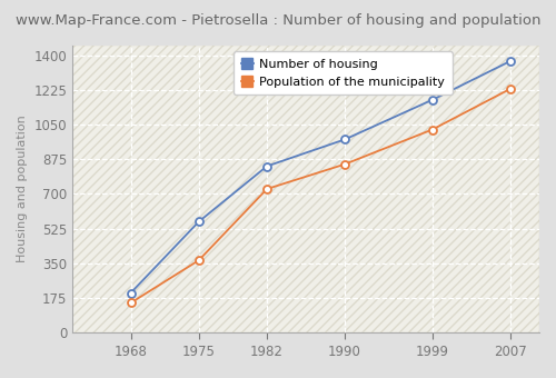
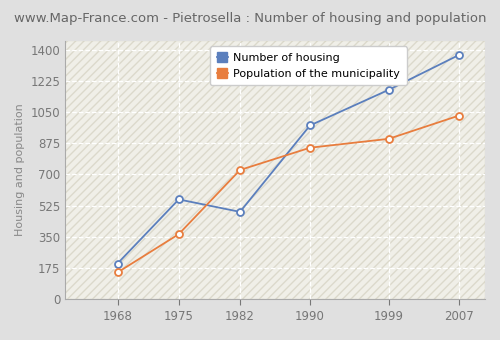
Number of housing/1982: 840 -> 490
Population of the municipality/1999: 1020 -> 900
Population of the municipality/2007: 1230 -> 1030
